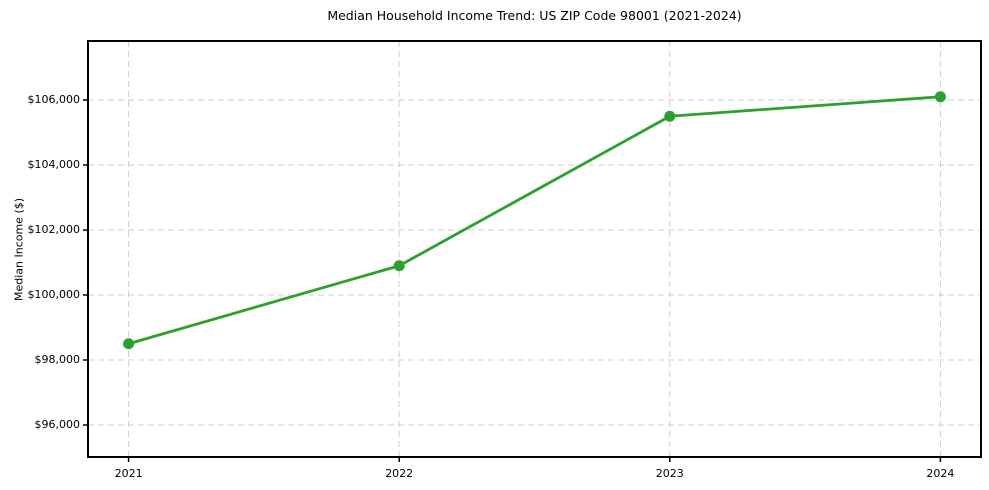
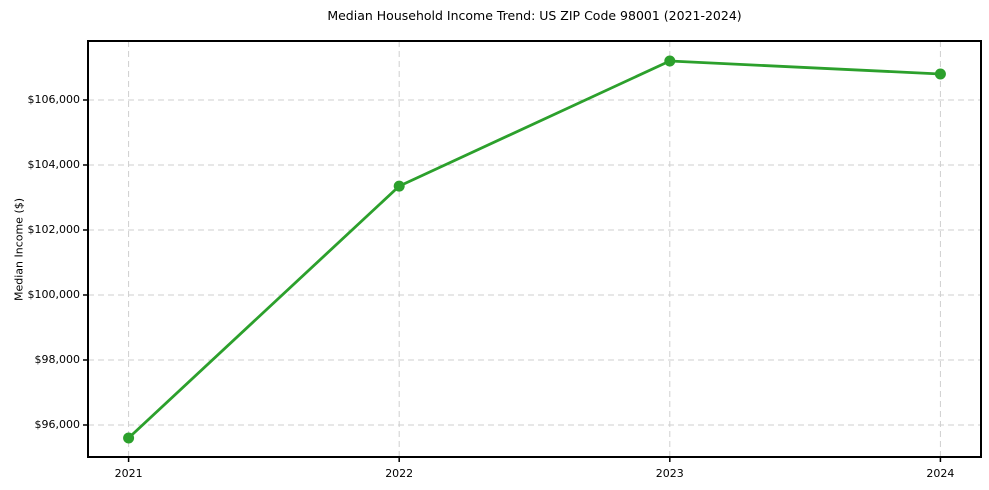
2021: $98500 -> $95600
2022: $100900 -> $103400
2023: $105500 -> $107200
2024: $106100 -> $106800
